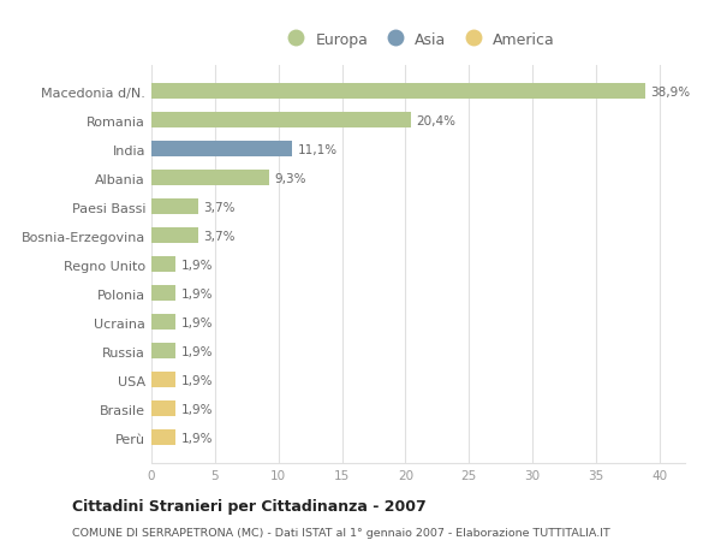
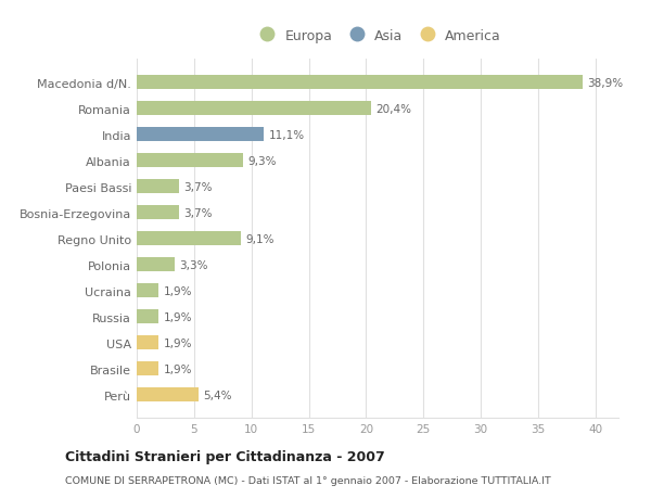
Regno Unito: 1,9% -> 9,1%
Polonia: 1,9% -> 3,3%
Perù: 1,9% -> 5,4%
